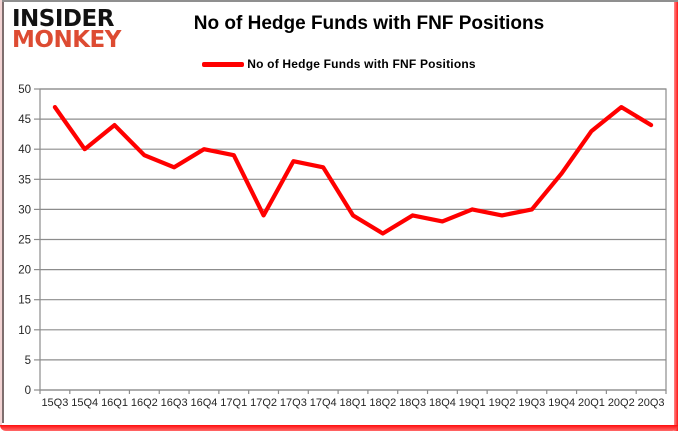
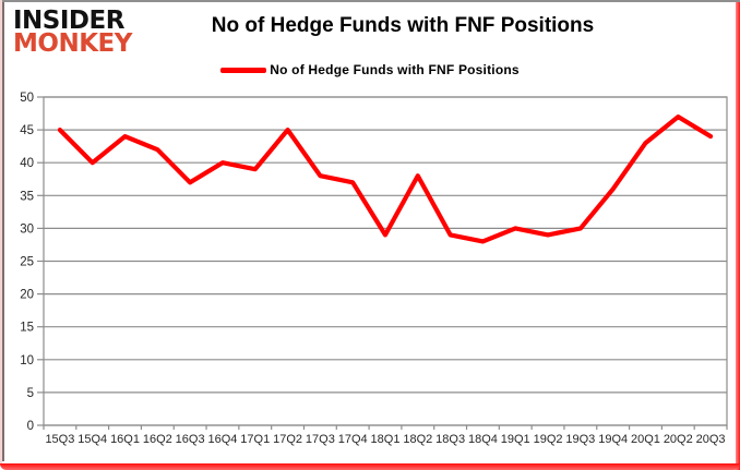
15Q3: 47 -> 45
16Q2: 39 -> 42
17Q2: 29 -> 45
18Q2: 26 -> 38
